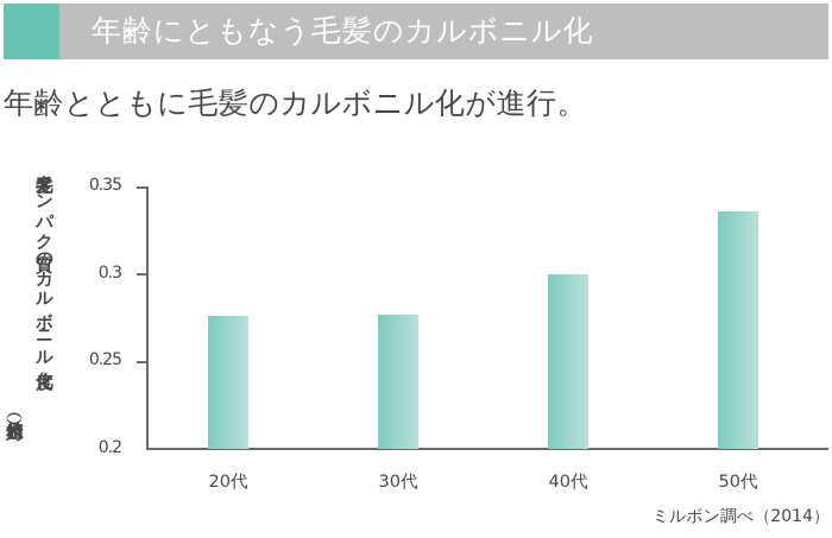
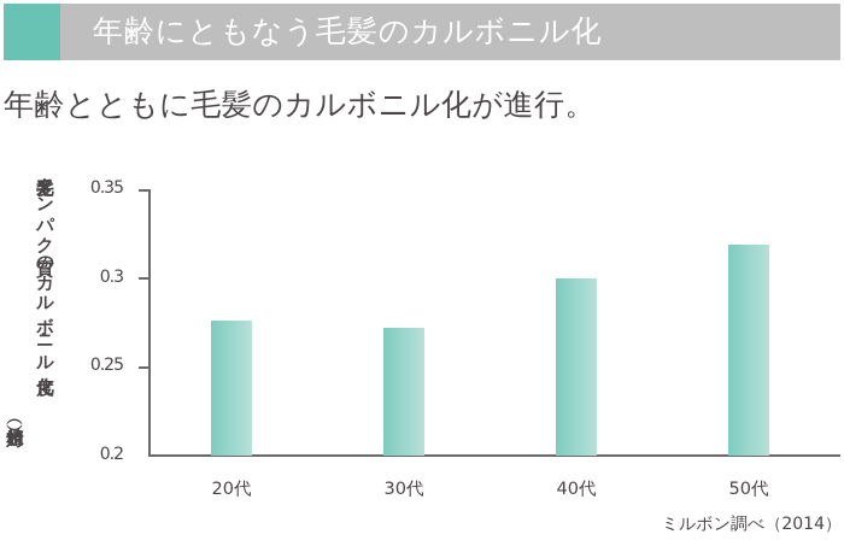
30代: 0.277 -> 0.272
50代: 0.336 -> 0.319
